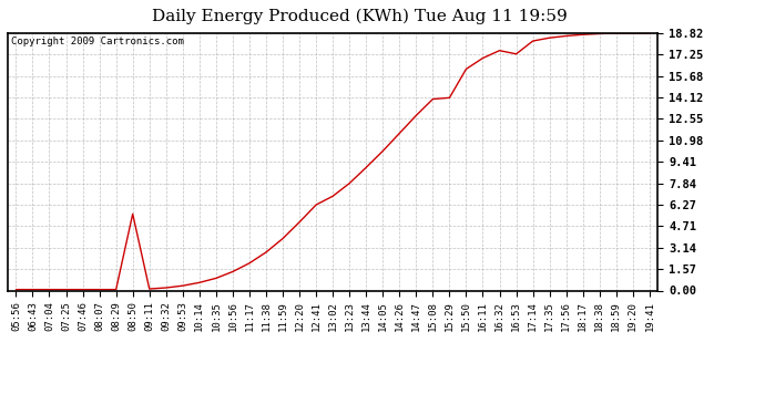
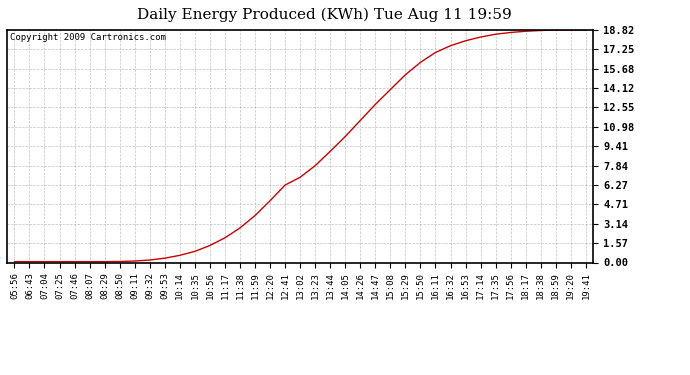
08:50: 5.6 -> 0.1
15:29: 14.1 -> 15.2
16:53: 17.3 -> 17.9
